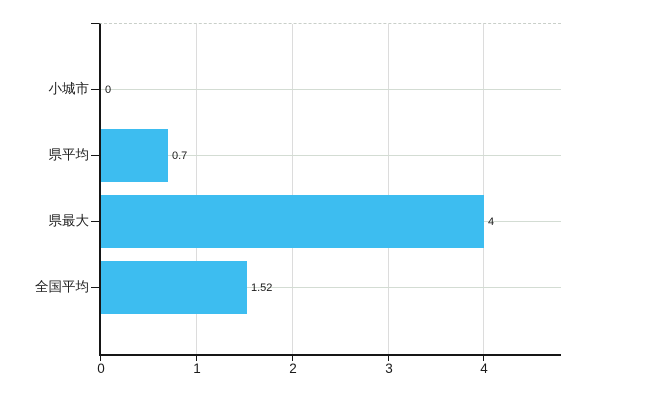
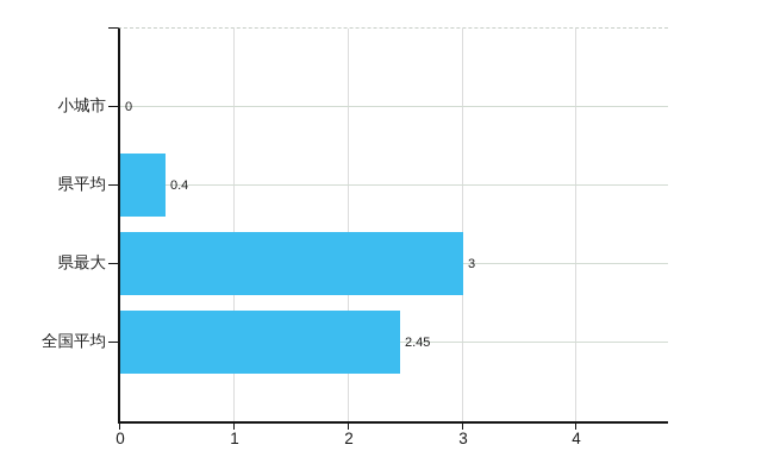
県平均: 0.7 -> 0.4
県最大: 4 -> 3
全国平均: 1.52 -> 2.45
